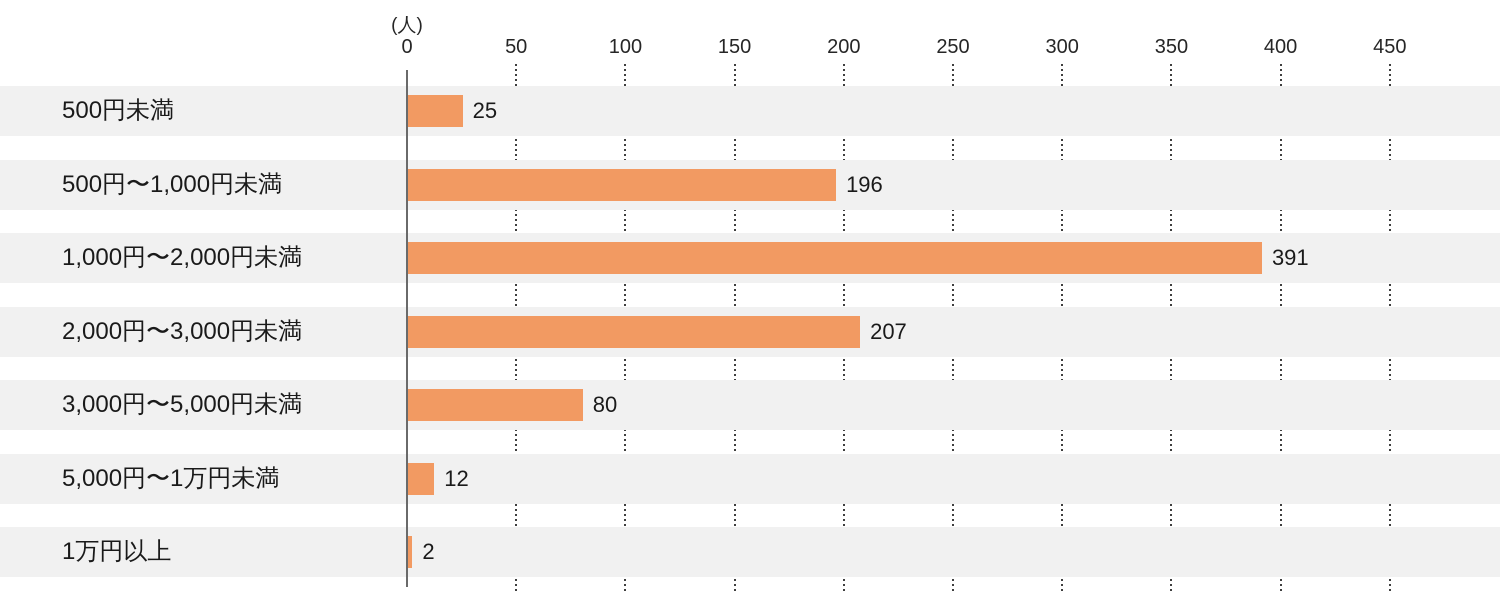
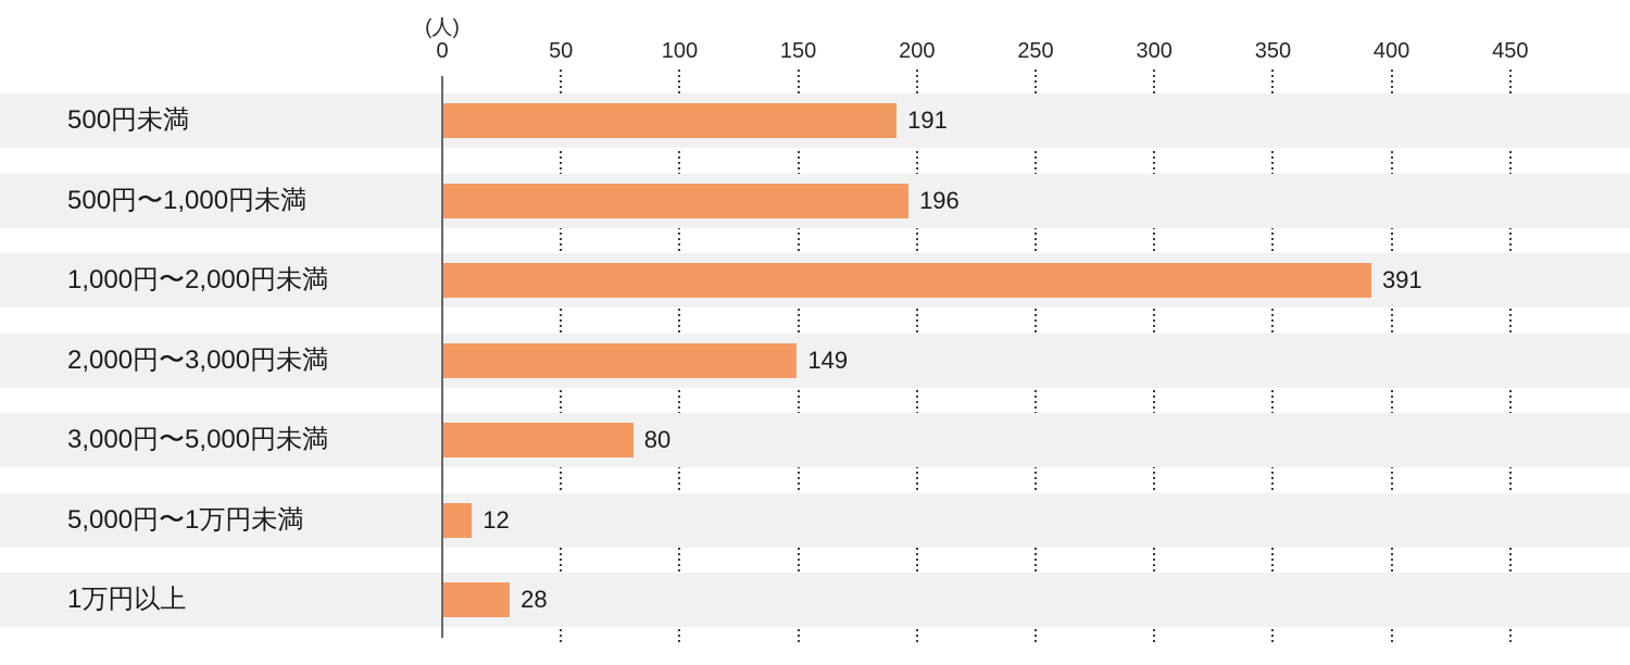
500円未満: 25 -> 191
2,000円〜3,000円未満: 207 -> 149
1万円以上: 2 -> 28
